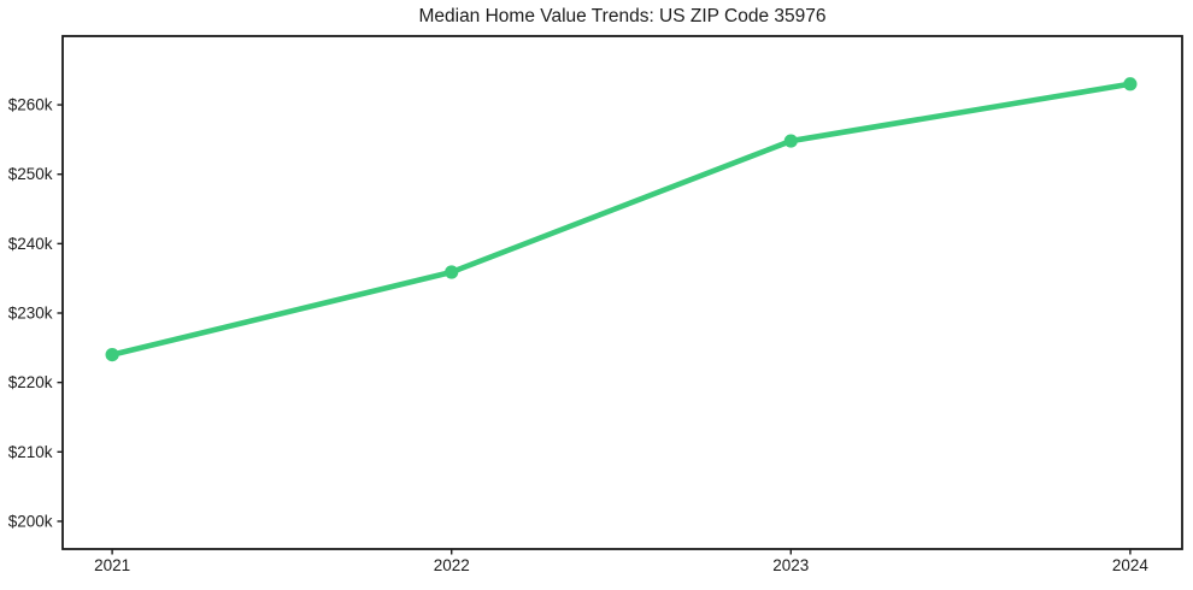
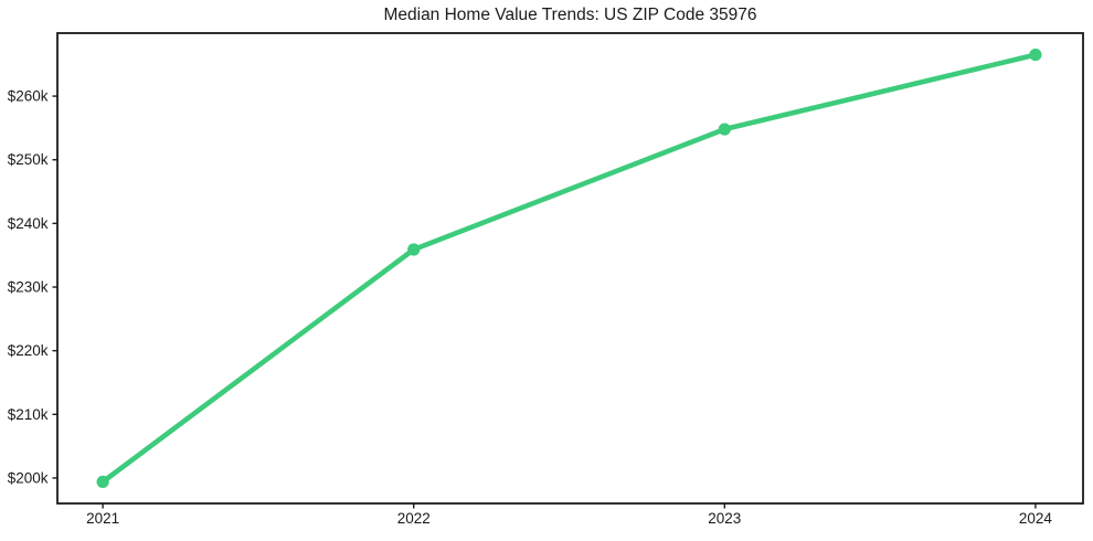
2021: $224k -> $199k
2024: $263k -> $266k
